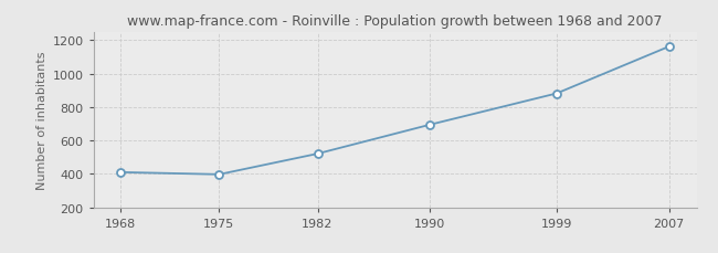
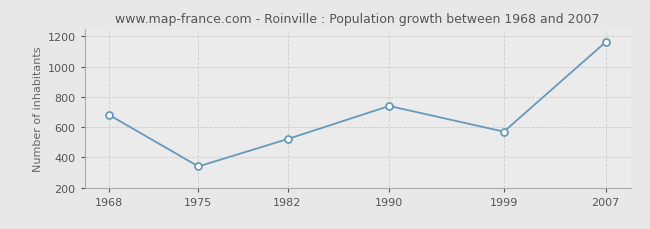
1968: 410 -> 680
1975: 400 -> 340
1990: 700 -> 740
1999: 880 -> 570
